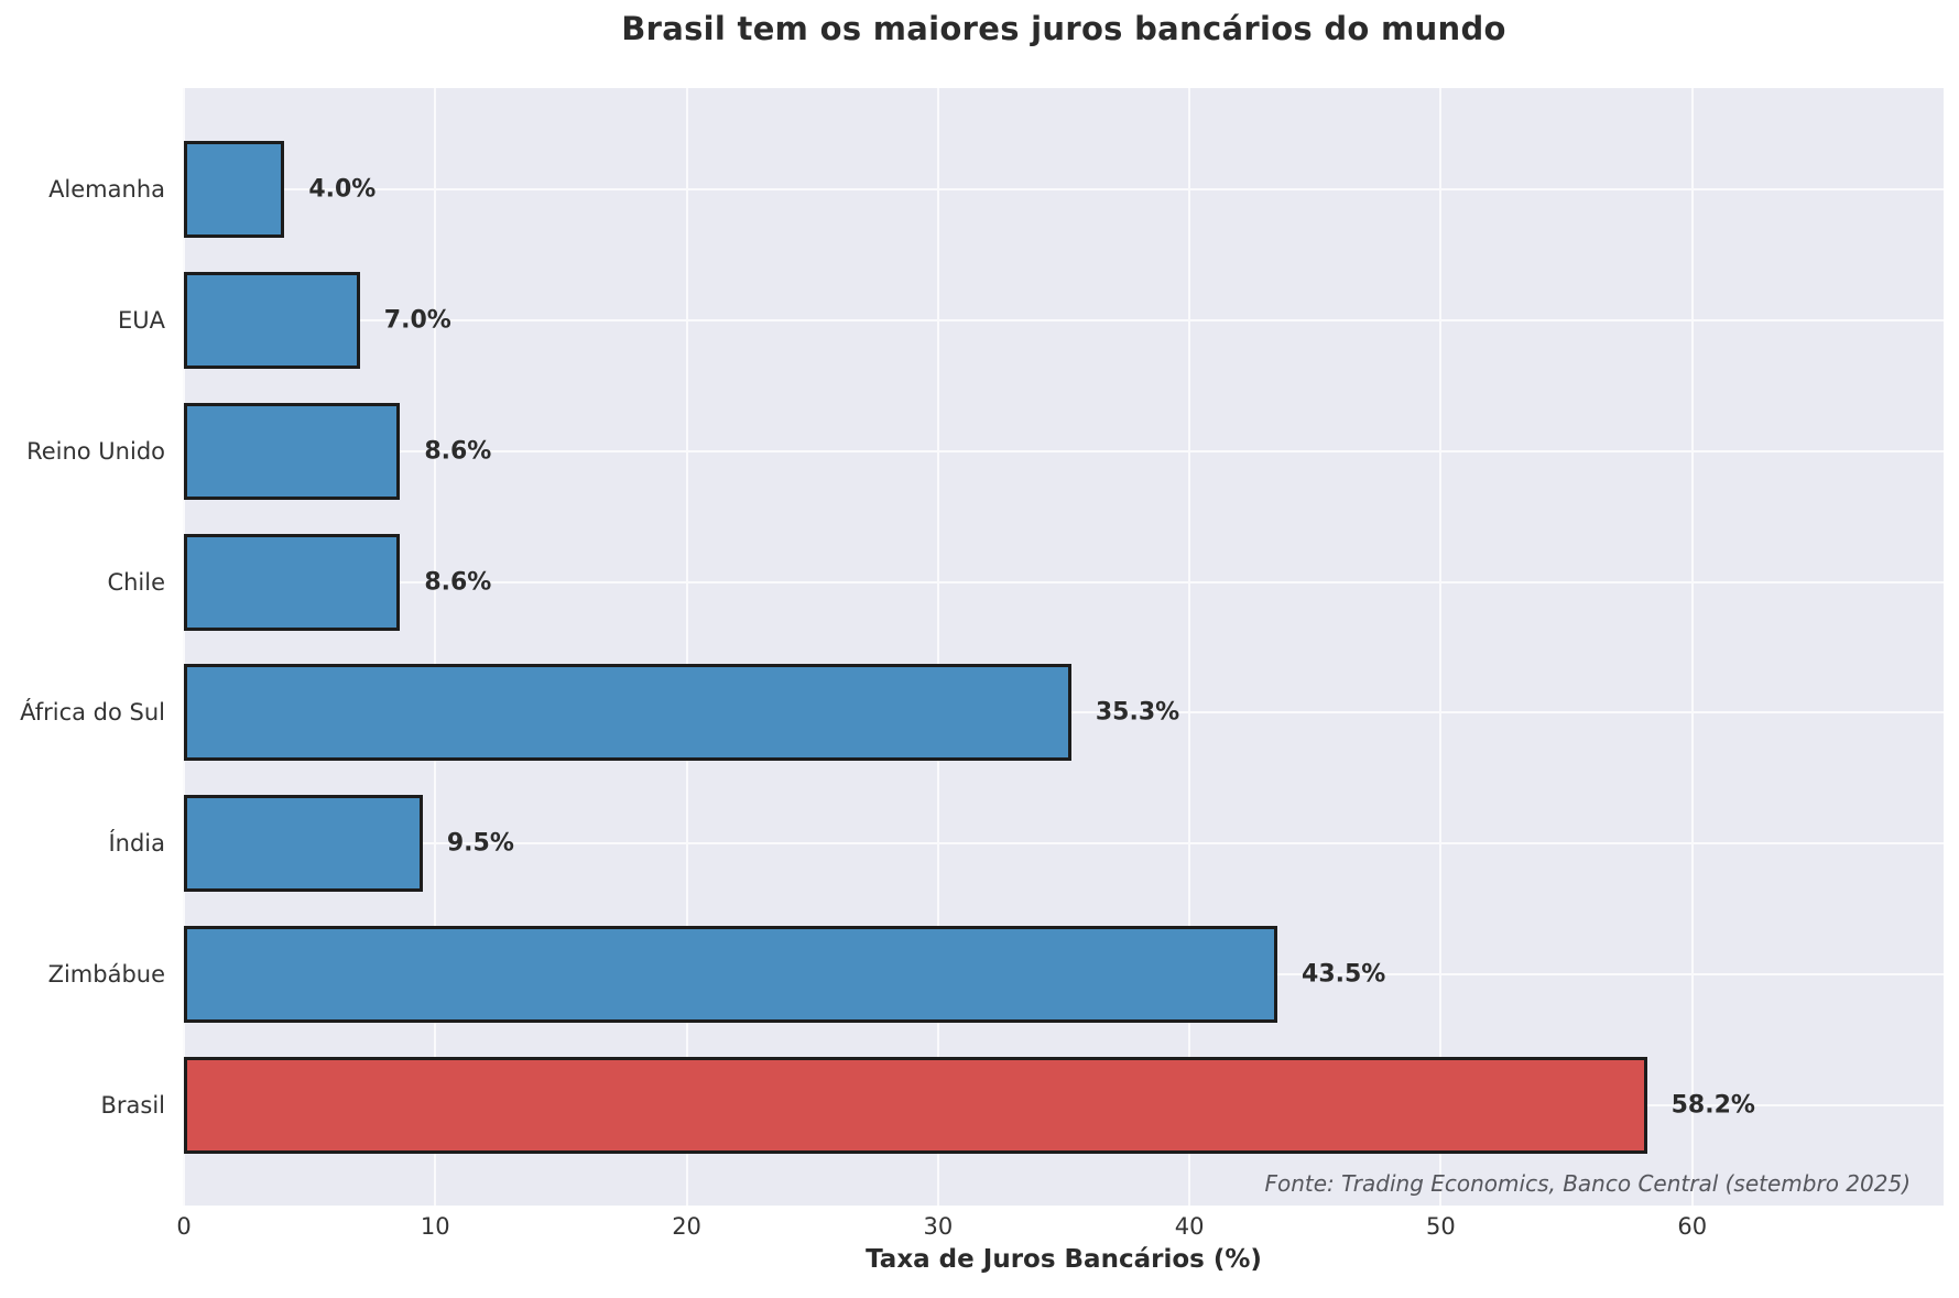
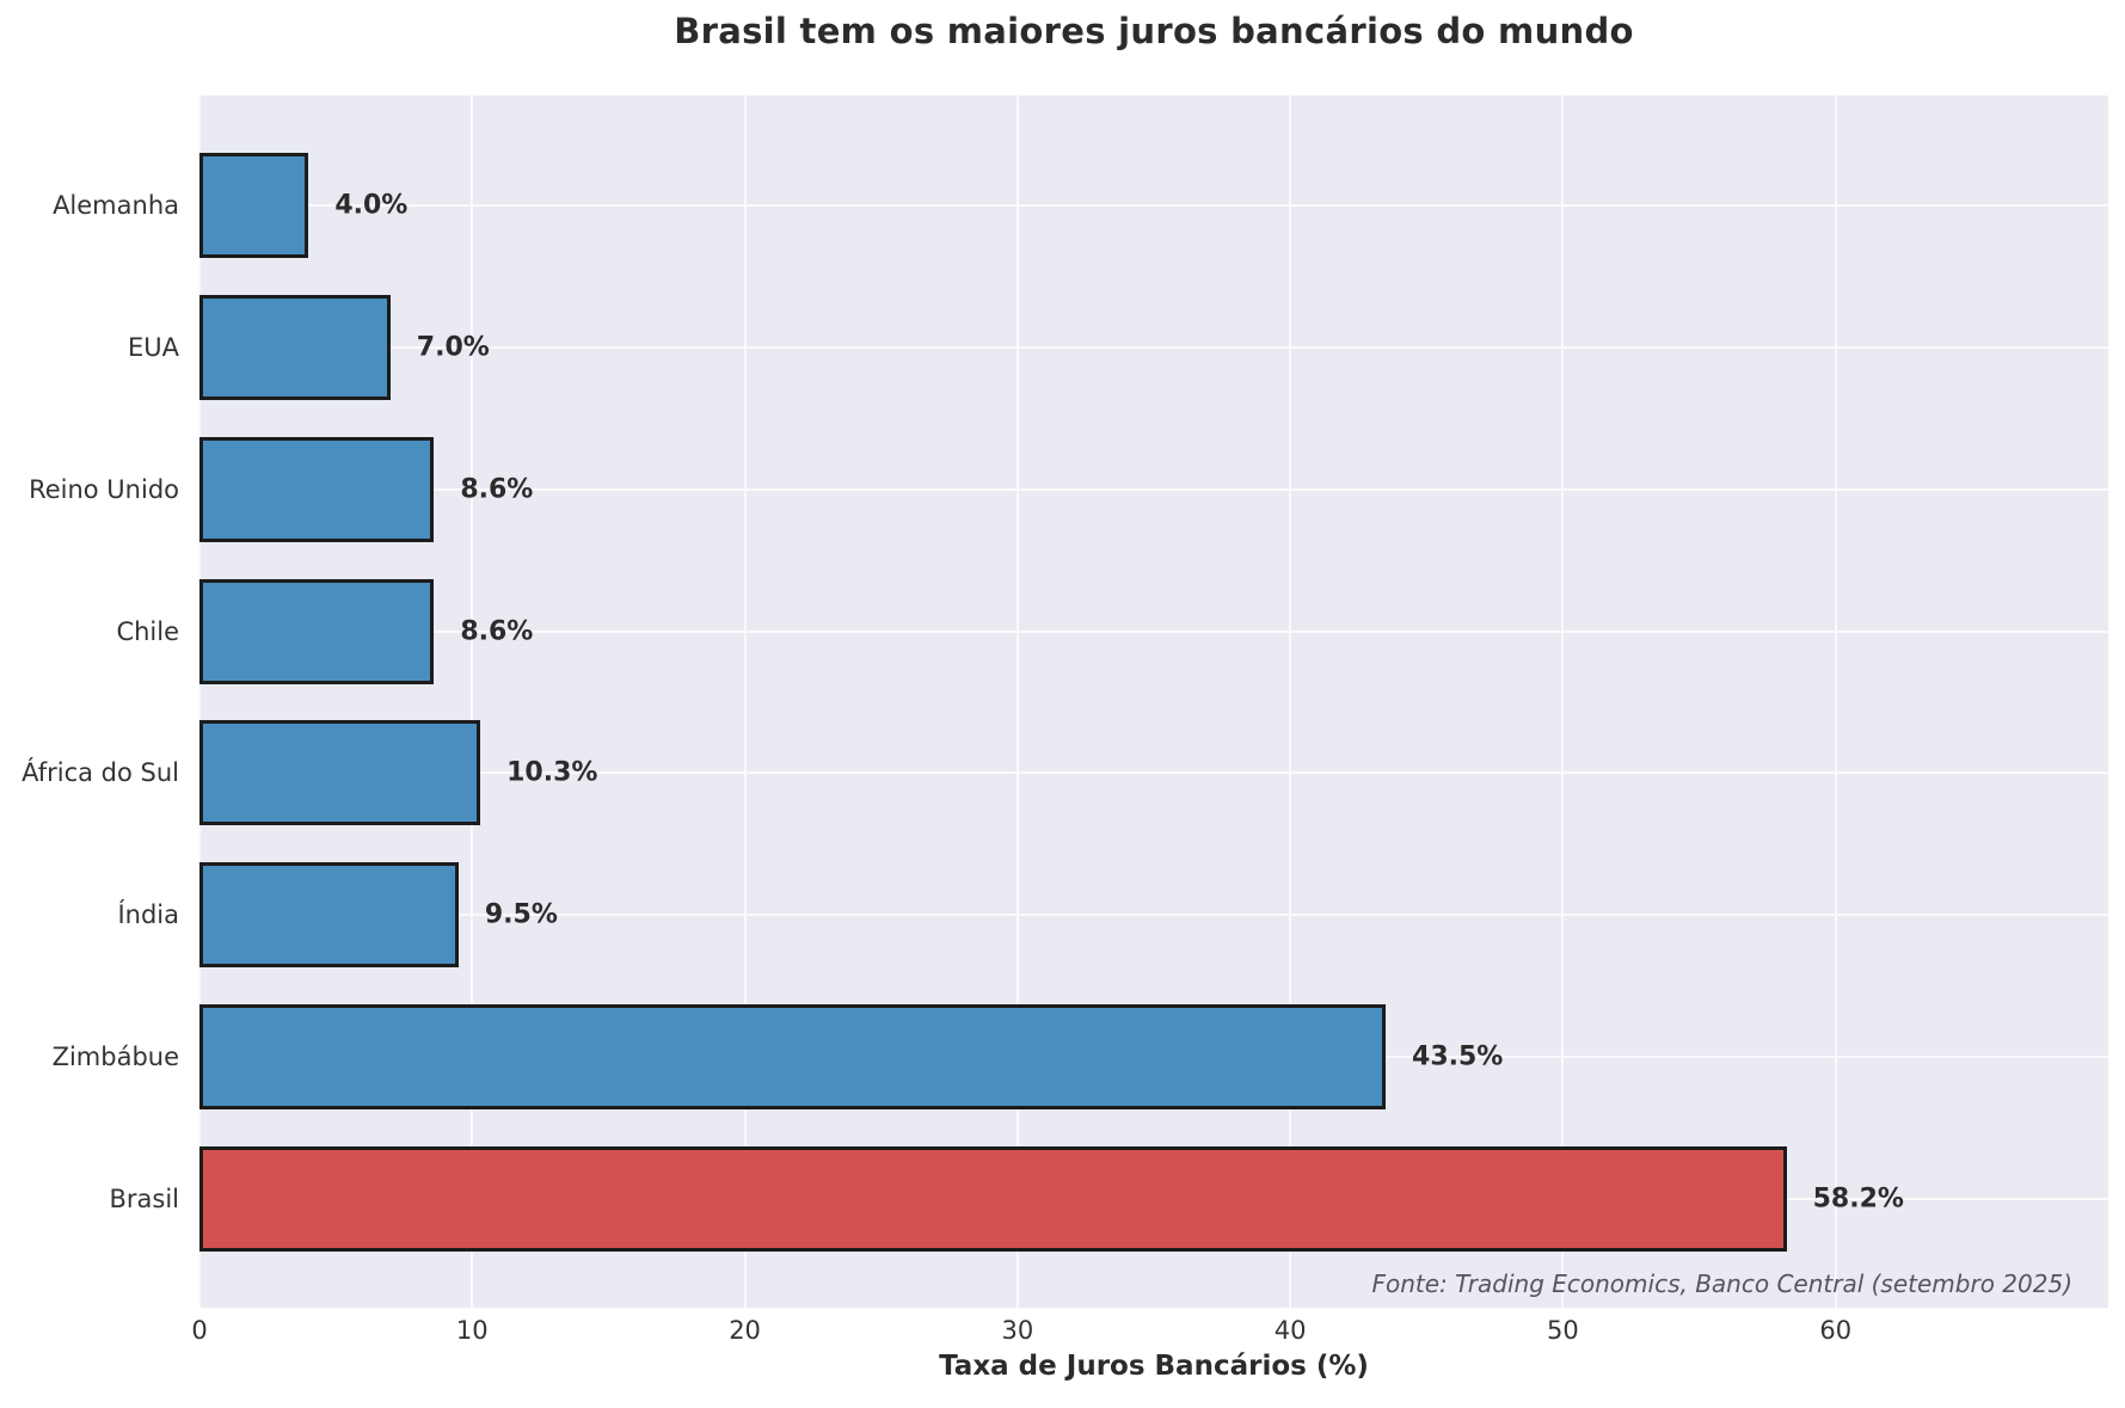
África do Sul: 35.3% -> 10.3%
